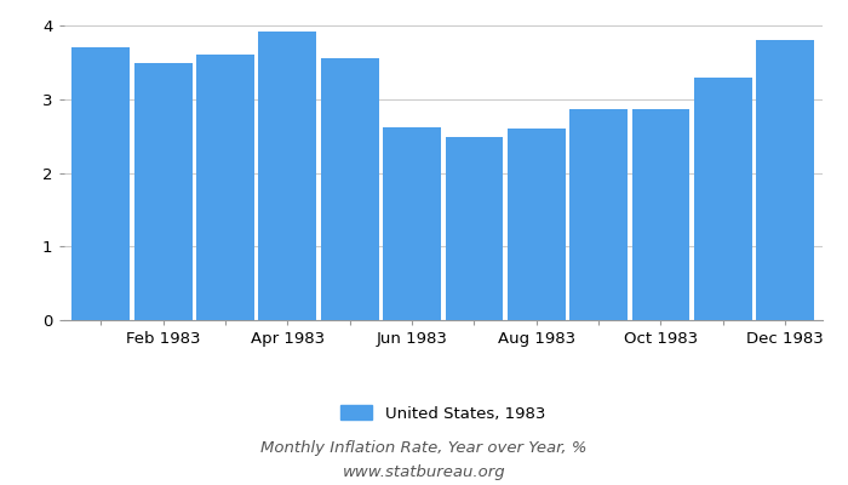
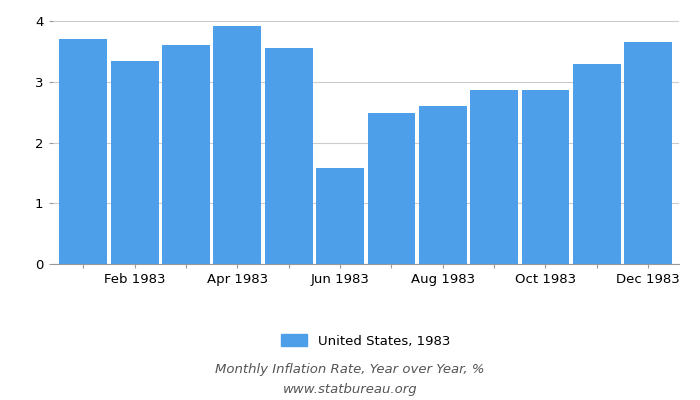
Feb 1983: 3.49 -> 3.34
Jun 1983: 2.62 -> 1.58
Dec 1983: 3.80 -> 3.66
